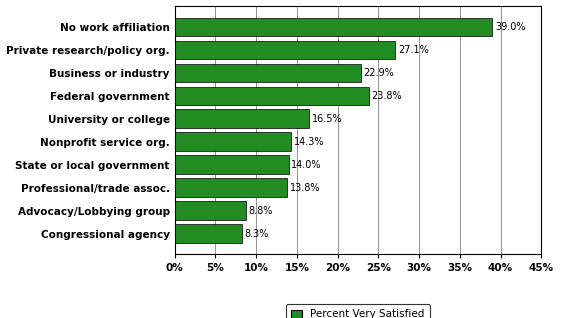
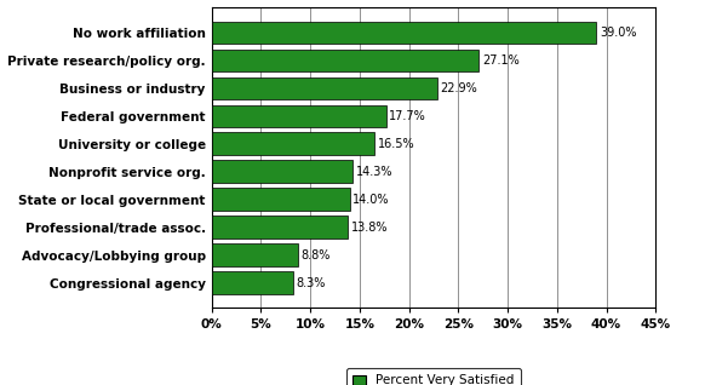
Federal government: 23.8% -> 17.7%
